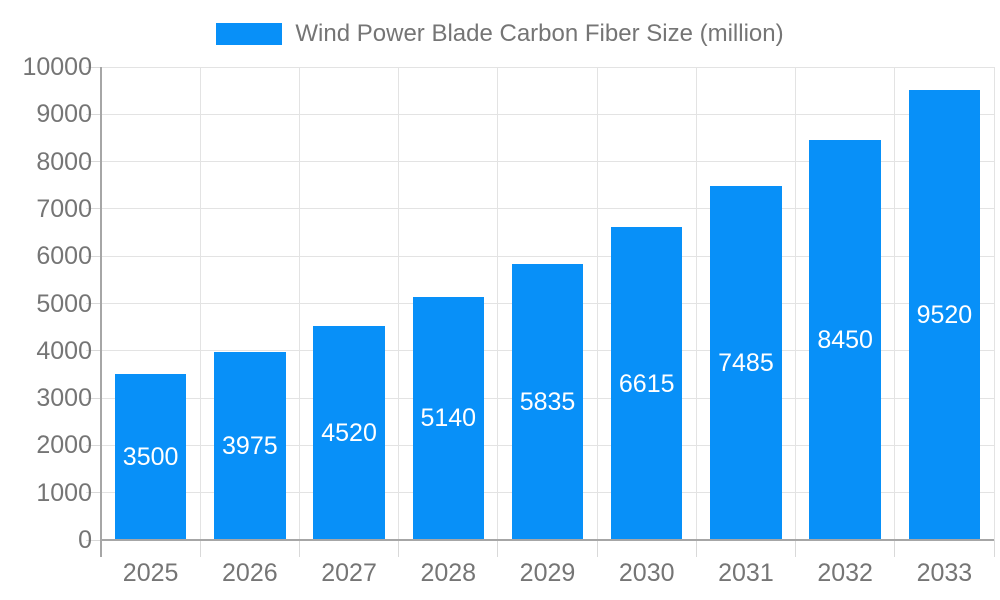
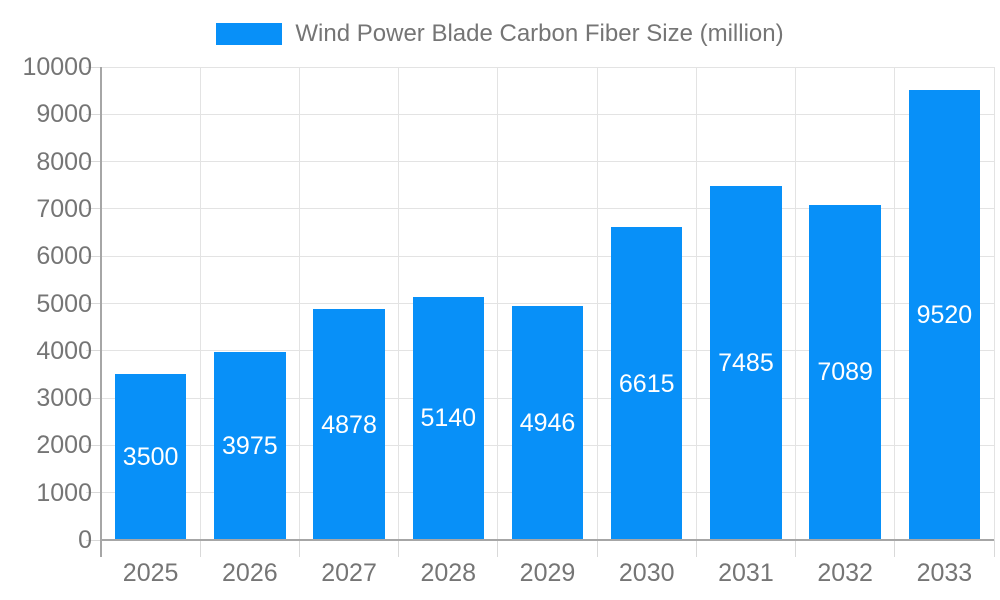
2027: 4520 -> 4878
2029: 5835 -> 4946
2032: 8450 -> 7089
